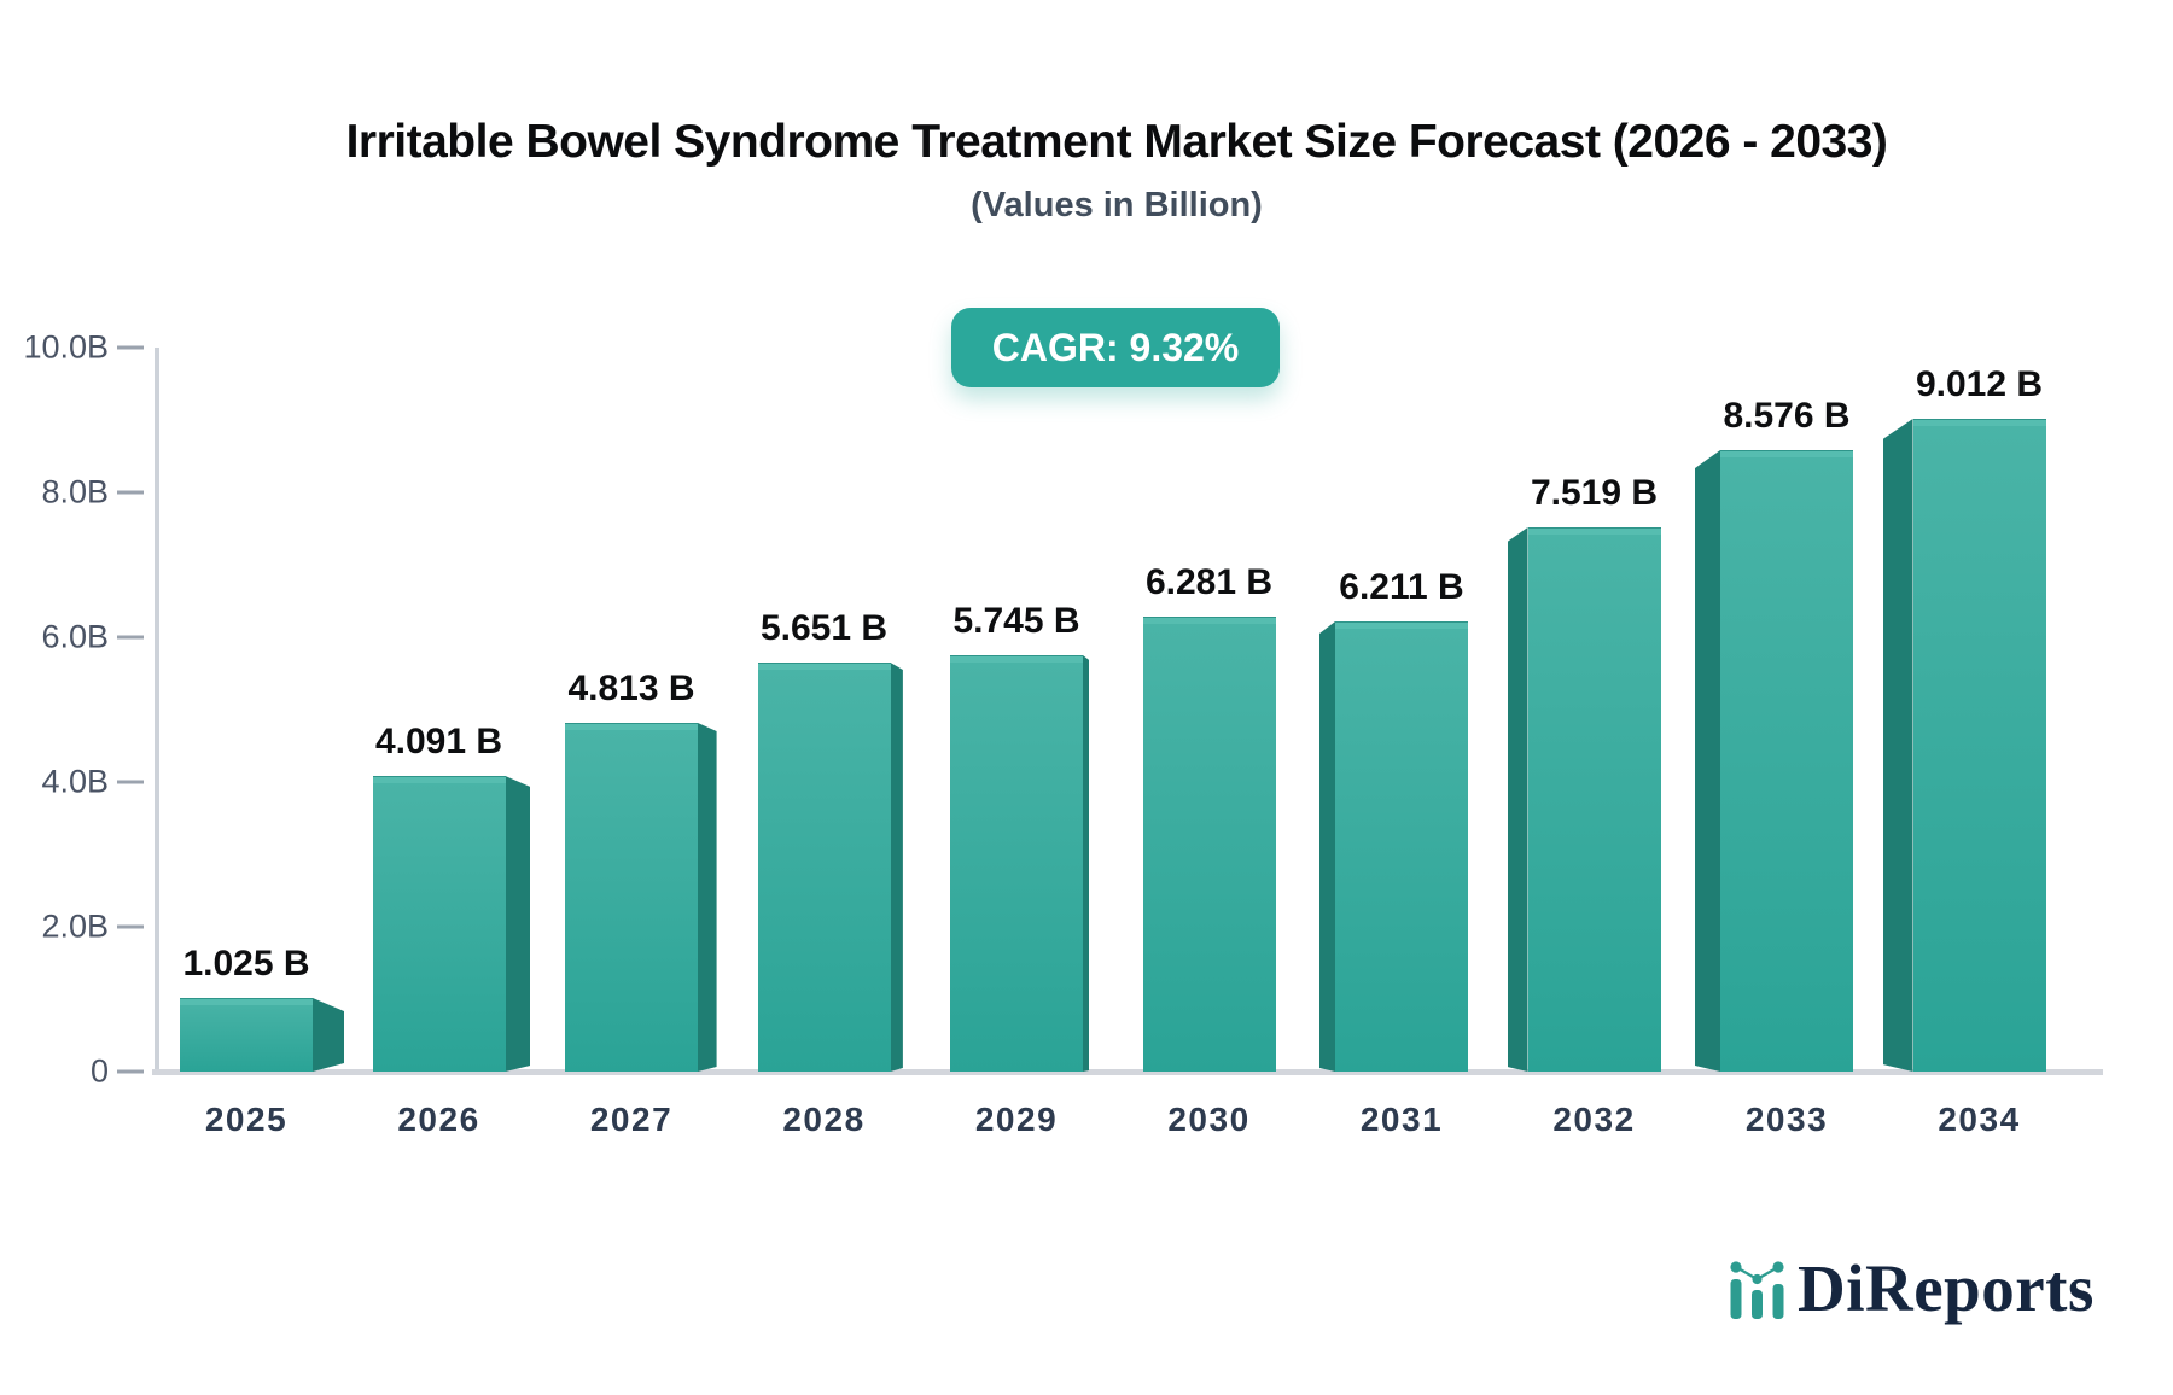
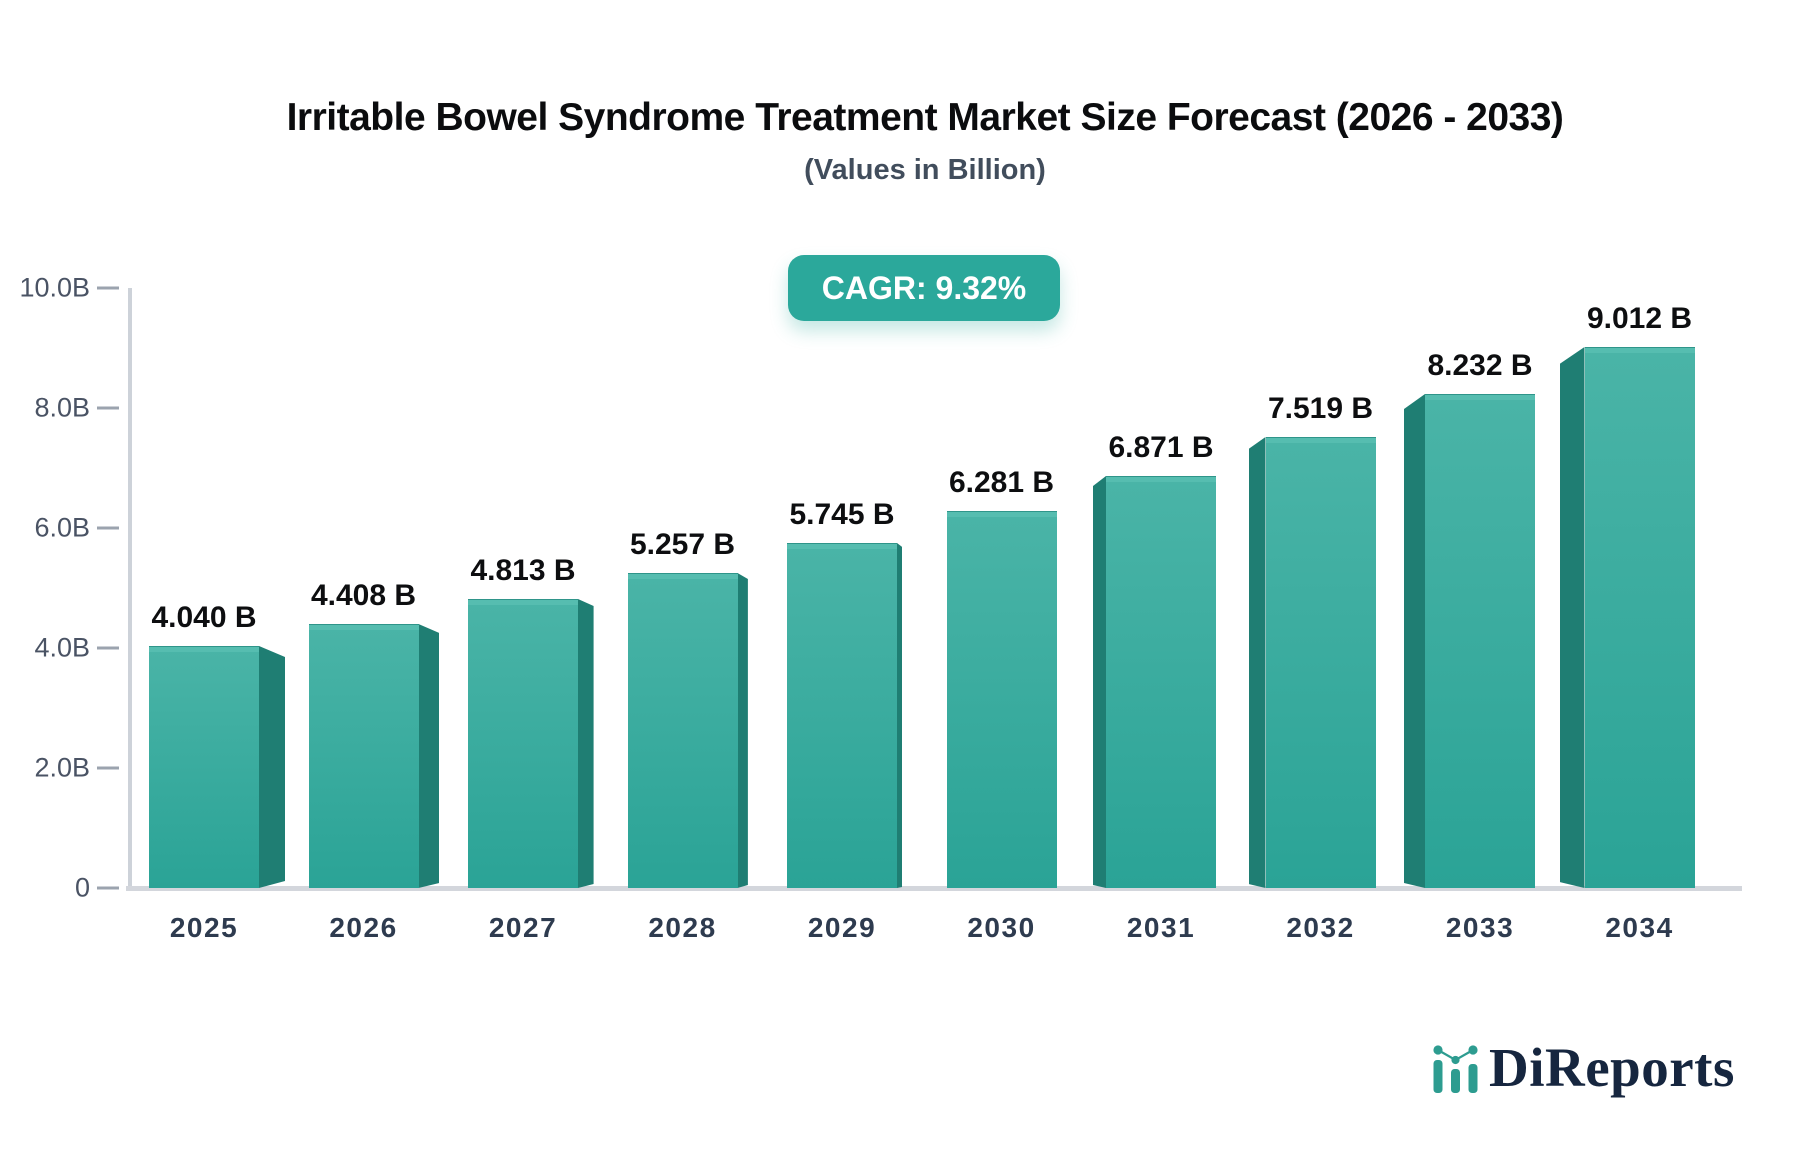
2025: 1.025 -> 4.040
2026: 4.091 -> 4.408
2028: 5.651 -> 5.257
2031: 6.211 -> 6.871
2033: 8.576 -> 8.232
